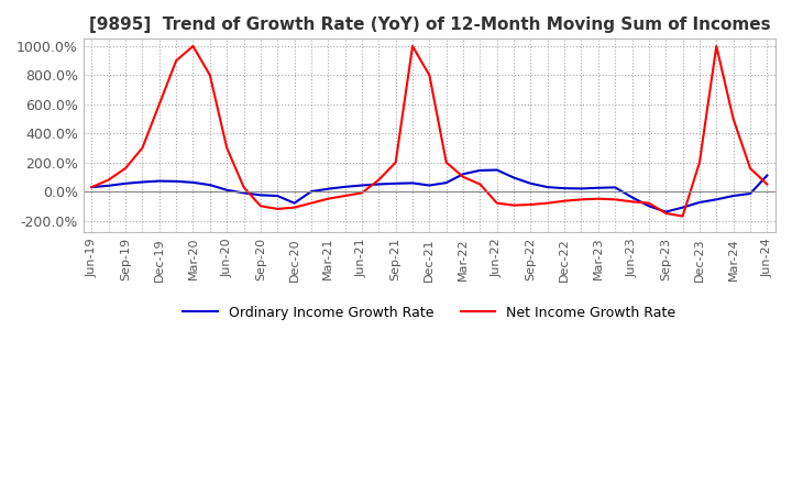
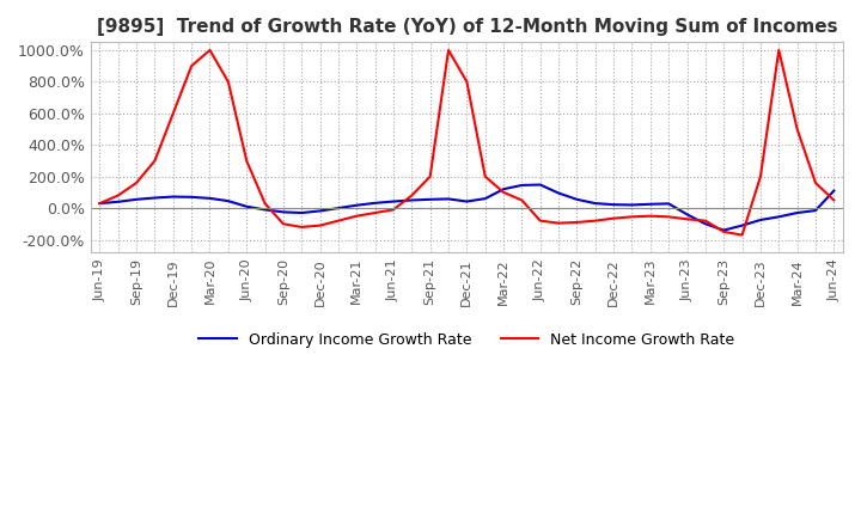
Ordinary Income Growth Rate/Dec-20: -80% -> -20%
